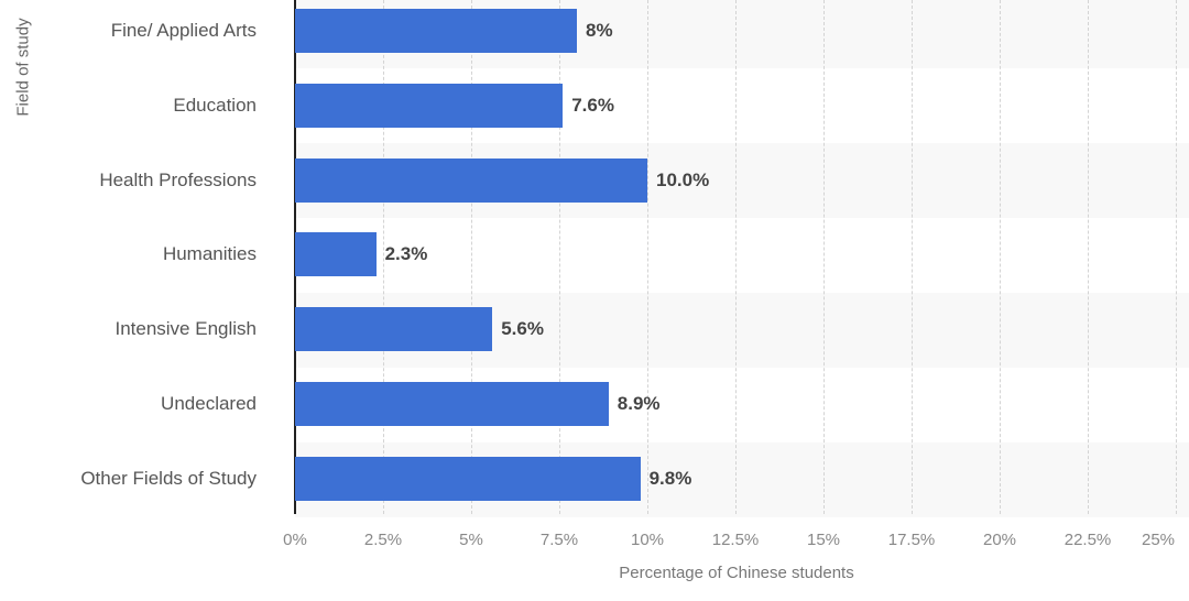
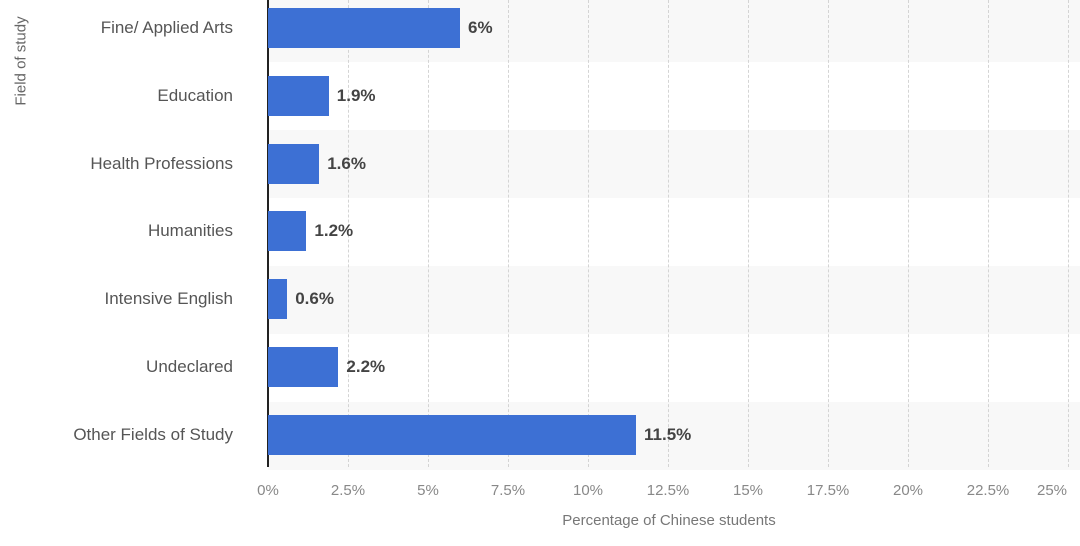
Fine/ Applied Arts: 8% -> 6%
Education: 7.6% -> 1.9%
Health Professions: 10.0% -> 1.6%
Humanities: 2.3% -> 1.2%
Intensive English: 5.6% -> 0.6%
Undeclared: 8.9% -> 2.2%
Other Fields of Study: 9.8% -> 11.5%
